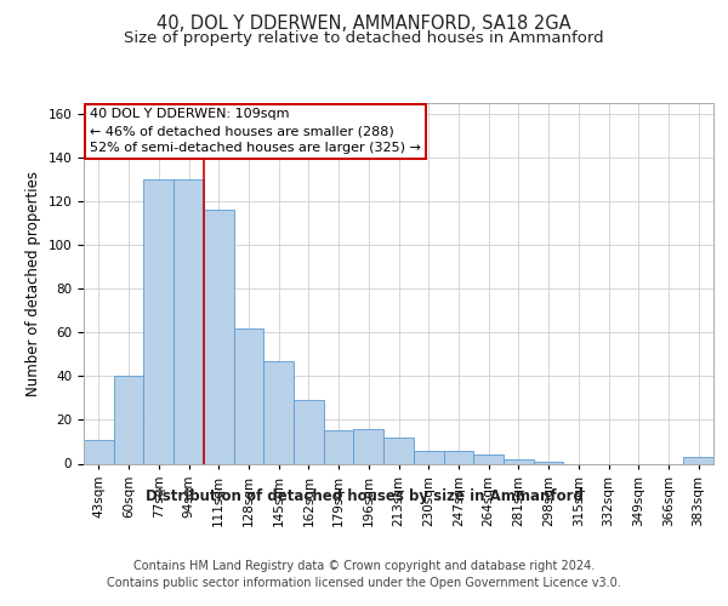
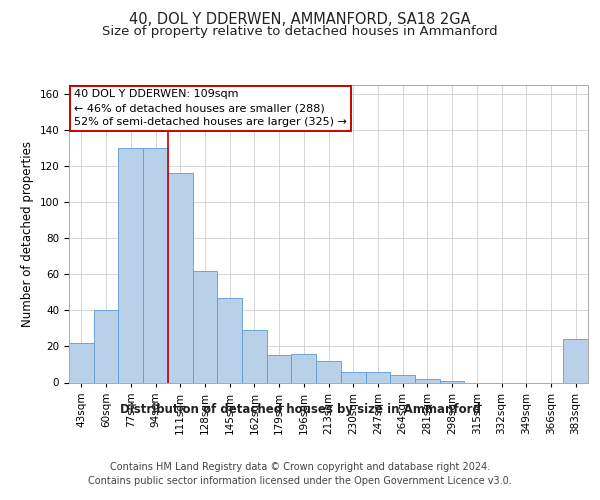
43sqm: 11 -> 22
383sqm: 3 -> 24
